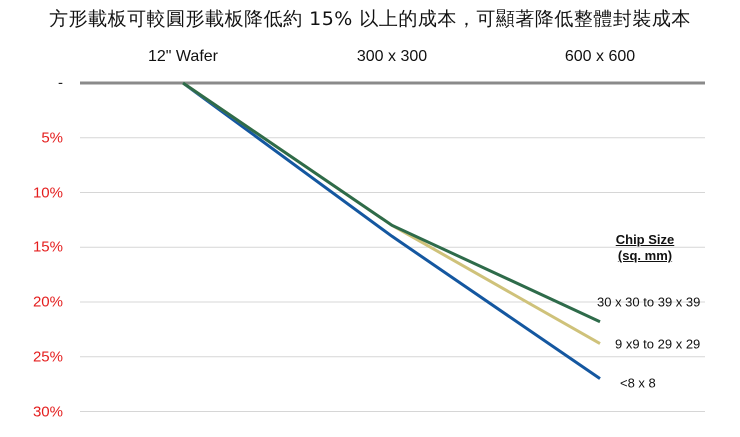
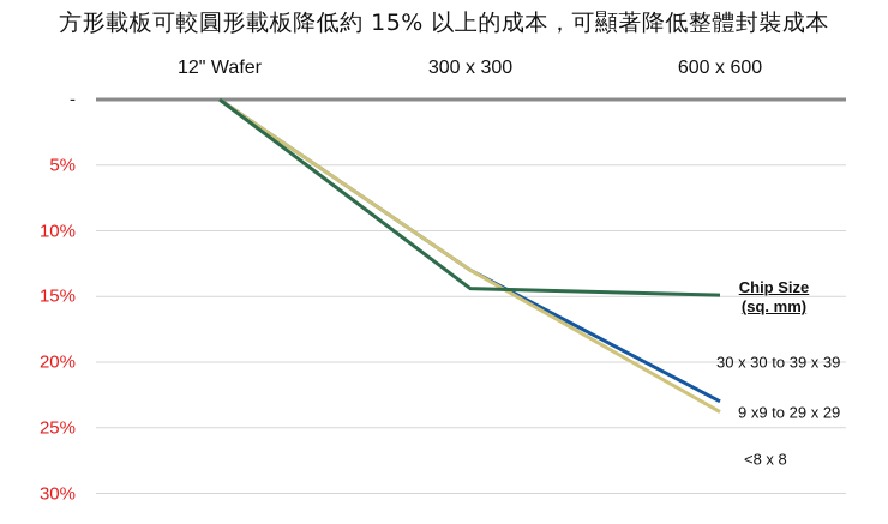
30 x 30 to 39 x 39/300 x 300: 13.0% -> 14.4%
<8 x 8/300 x 300: 14% -> 13%
30 x 30 to 39 x 39/600 x 600: 21.8% -> 14.9%
<8 x 8/600 x 600: 27% -> 23%
